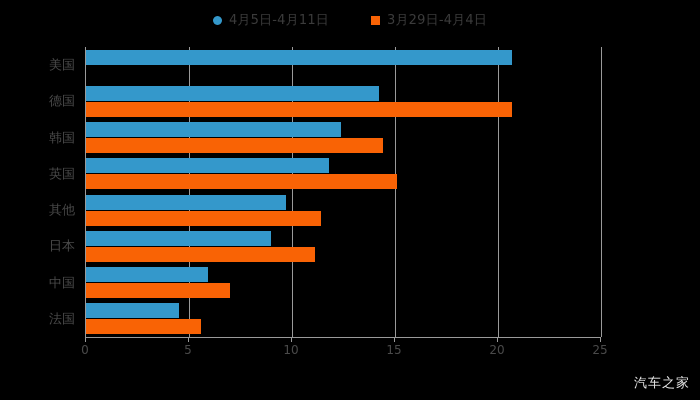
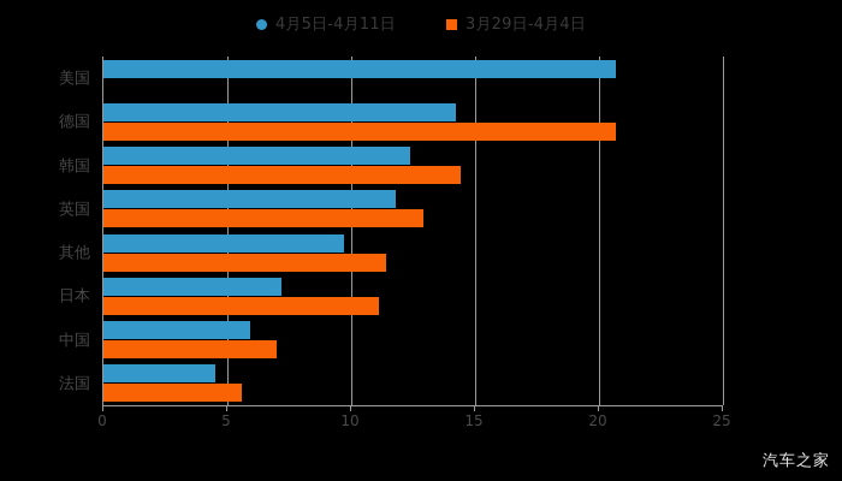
3月29日-4月4日/英国: 15.1 -> 12.9
4月5日-4月11日/日本: 9.0 -> 7.2
